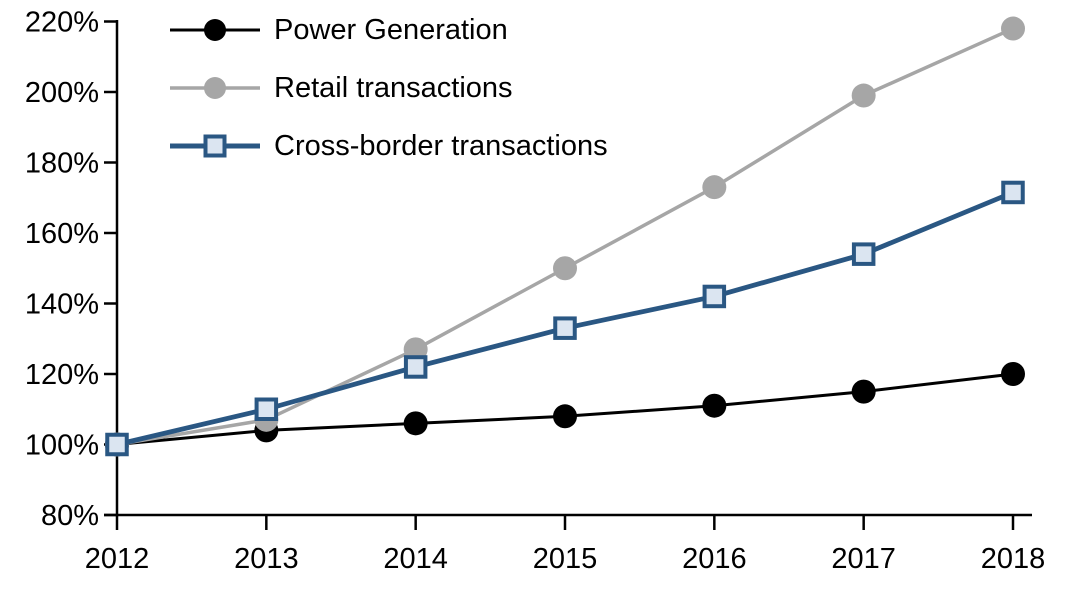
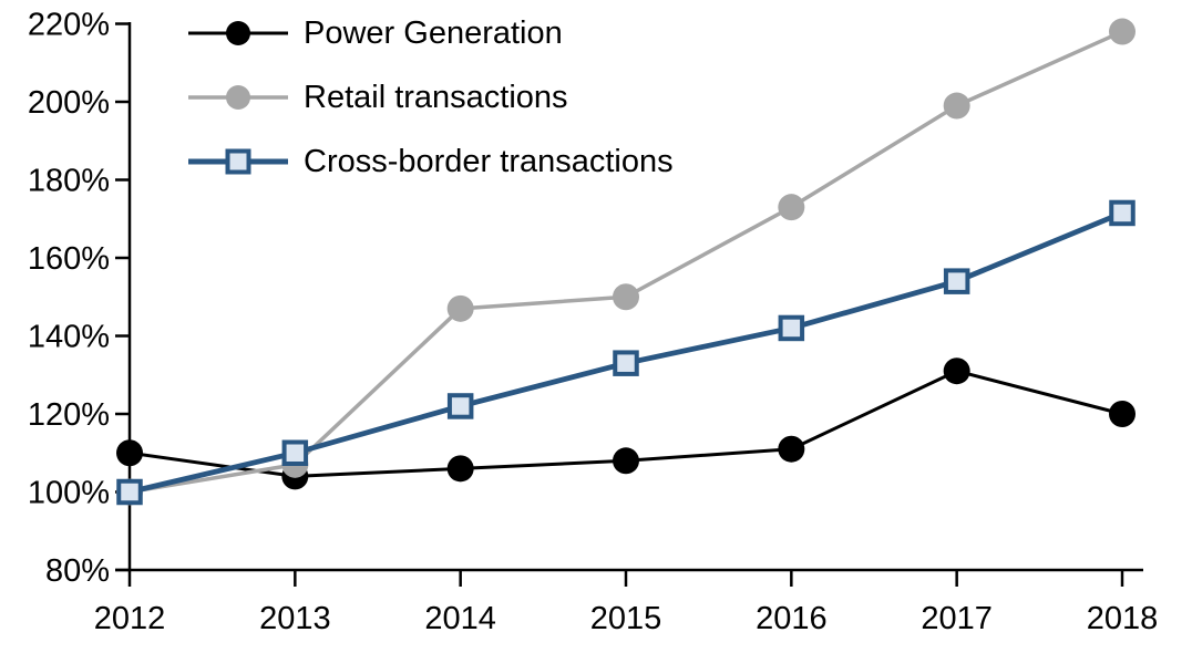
Power Generation/2012: 100% -> 110%
Retail transactions/2014: 127% -> 147%
Power Generation/2017: 115% -> 131%
